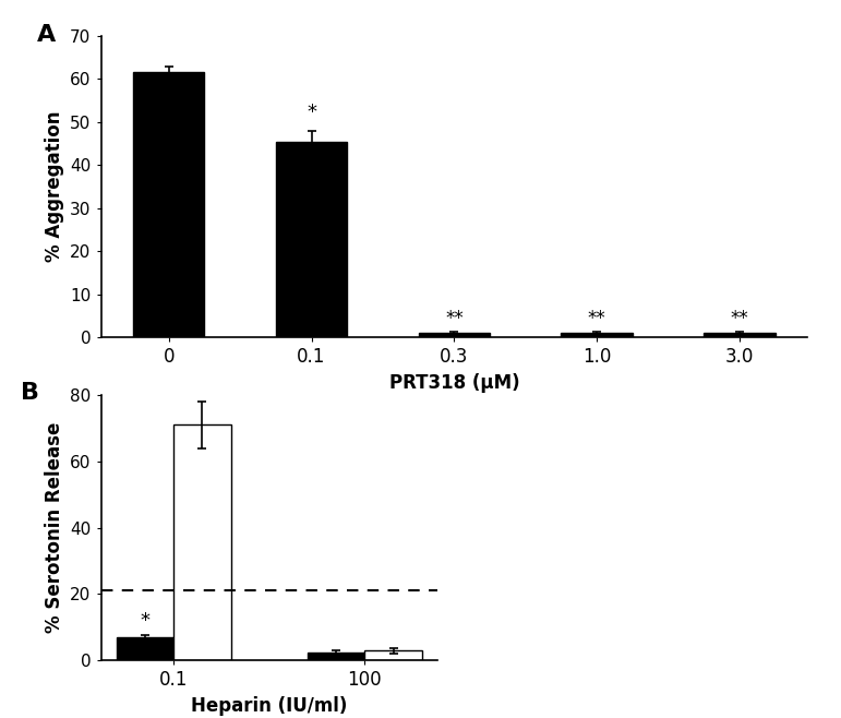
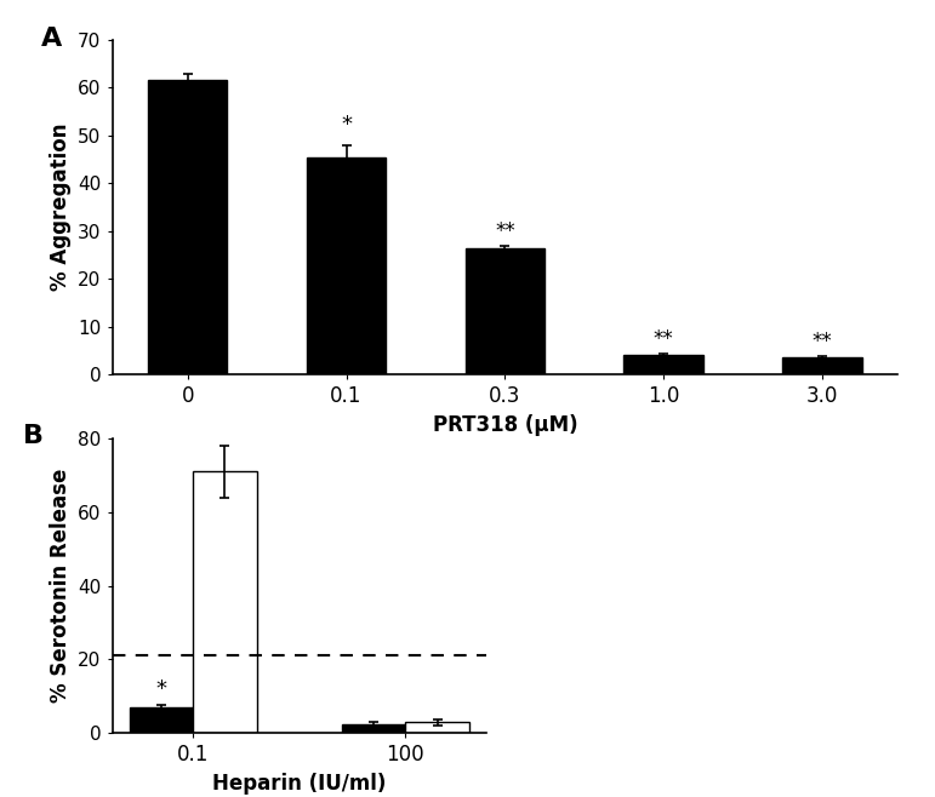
0.3: 1.0 -> 26.5
1.0: 1.0 -> 4.0
3.0: 1.0 -> 3.5
